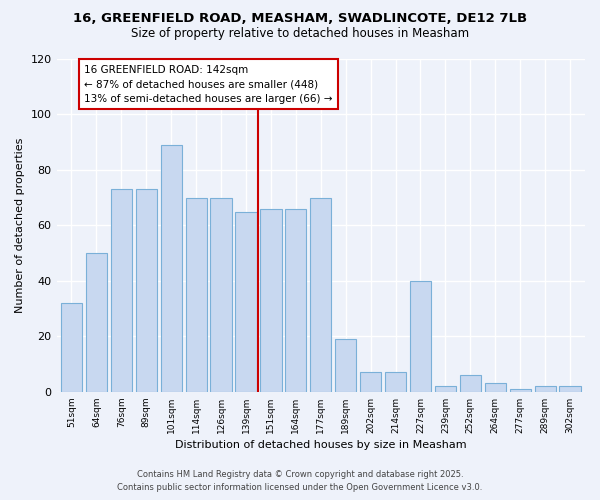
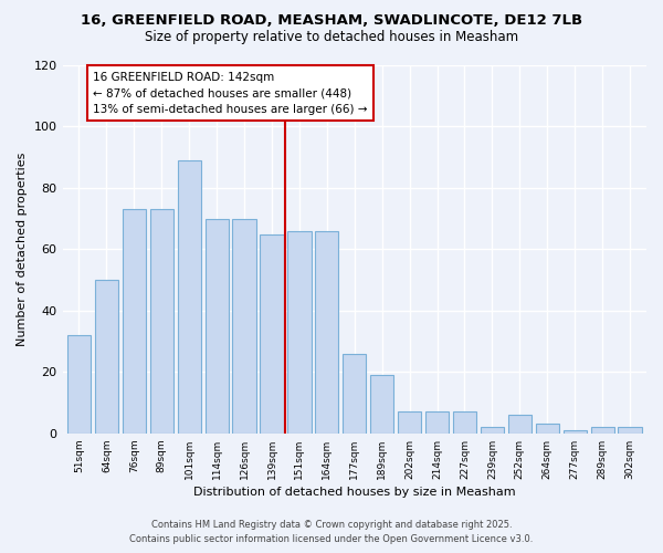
177sqm: 70 -> 26
227sqm: 40 -> 7
